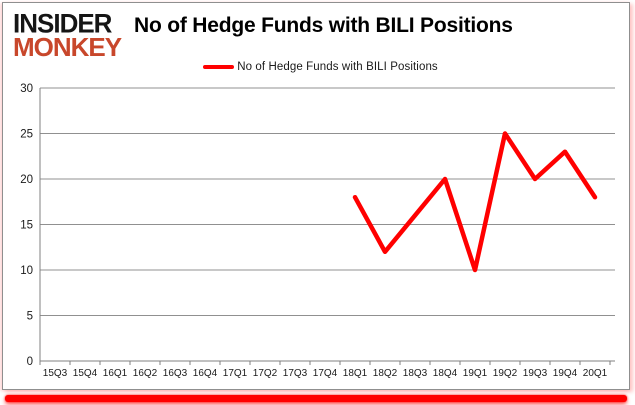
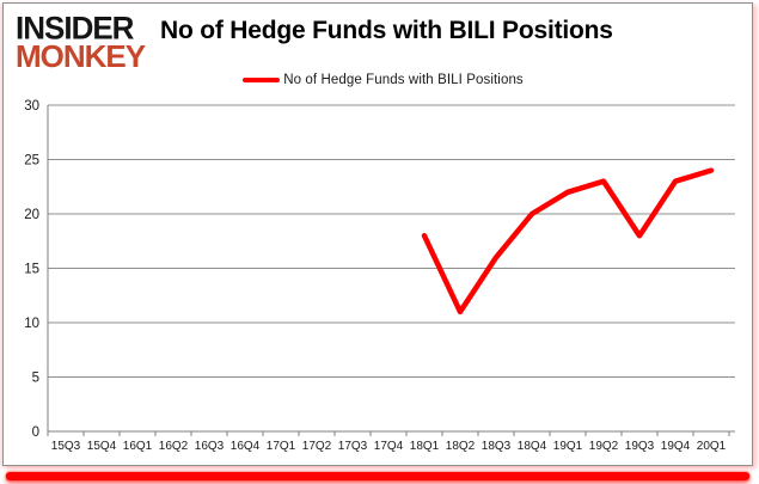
18Q2: 12 -> 11
19Q1: 10 -> 22
19Q2: 25 -> 23
19Q3: 20 -> 18
20Q1: 18 -> 24
